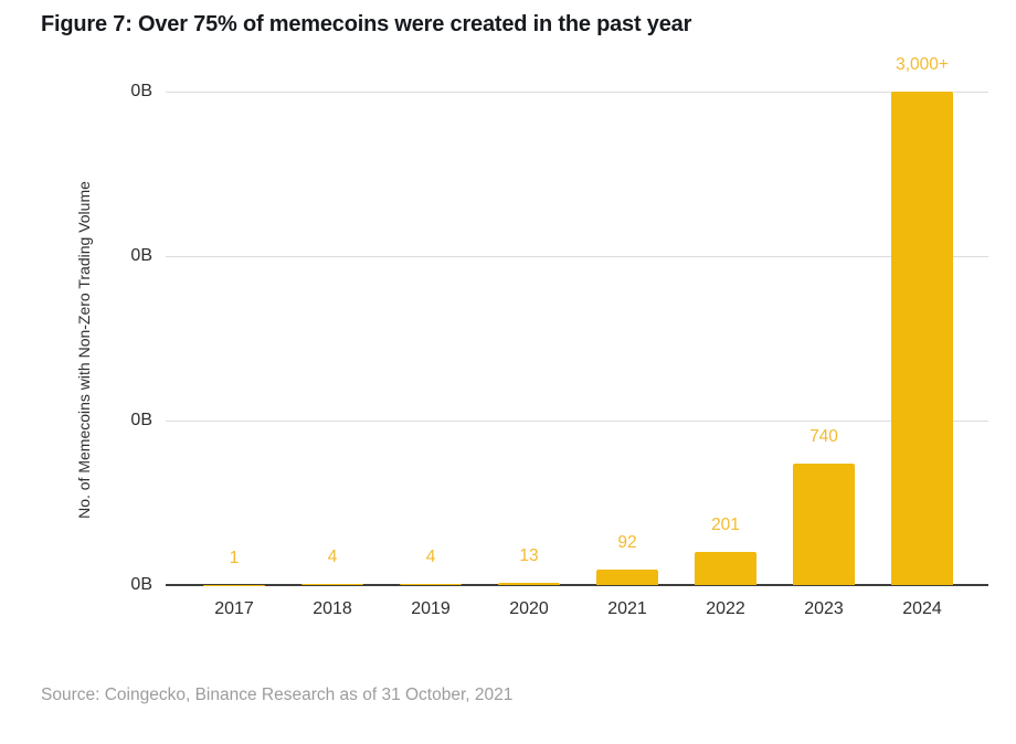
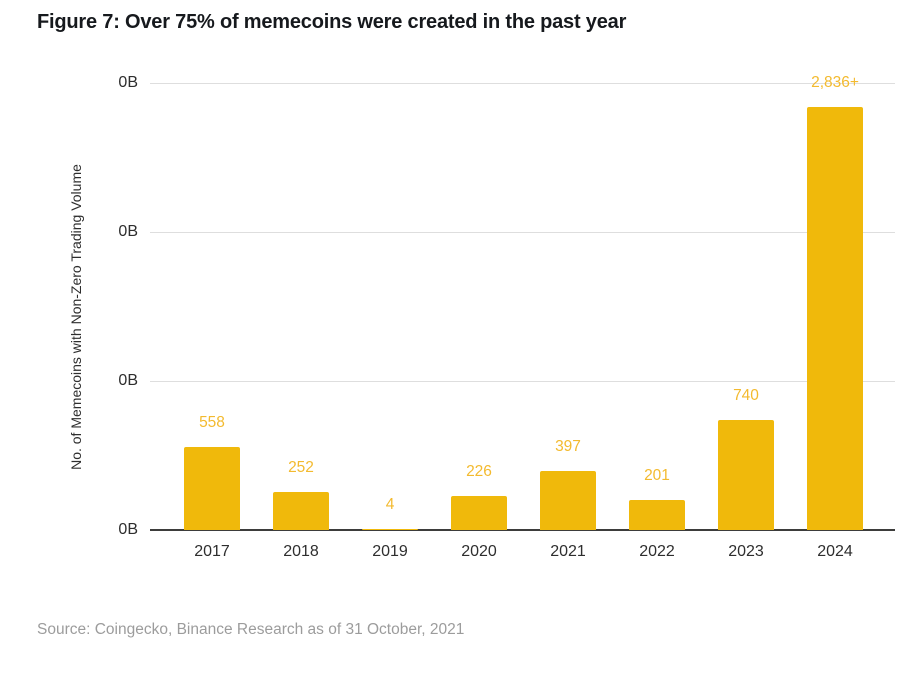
2017: 1 -> 558
2018: 4 -> 252
2020: 13 -> 226
2021: 92 -> 397
2024: 3,000 -> 2,836
